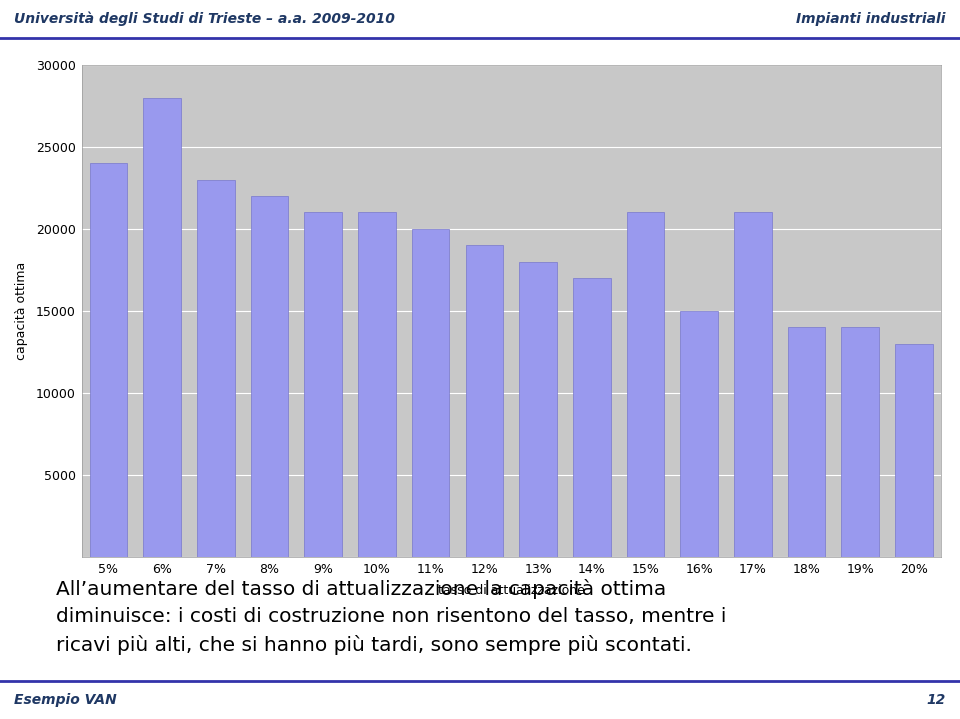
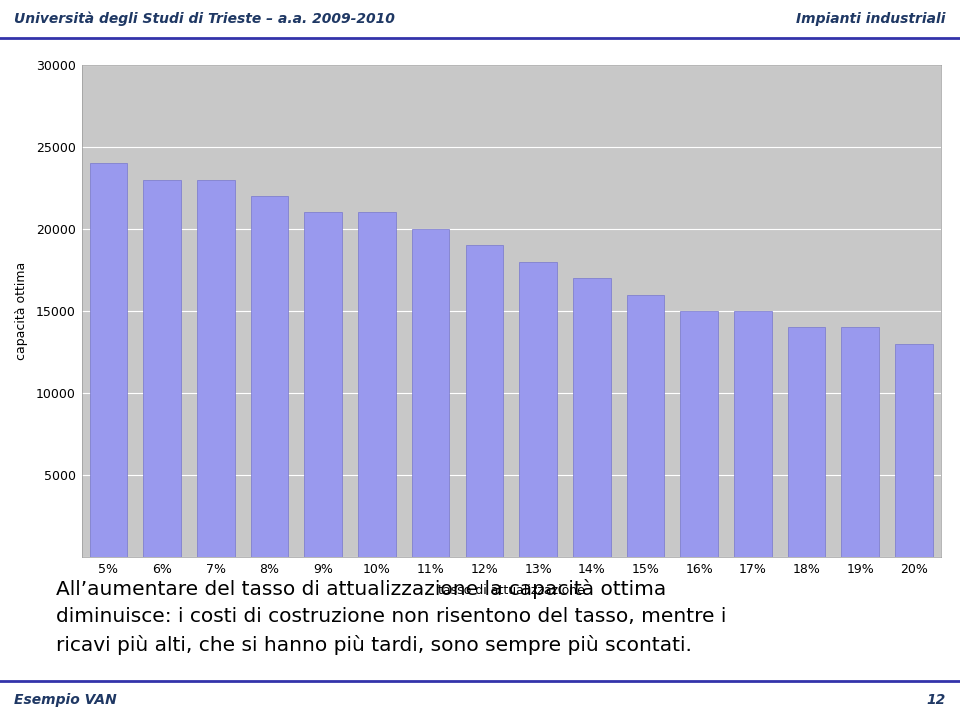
6%: 28000 -> 23000
15%: 21000 -> 16000
17%: 21000 -> 15000
